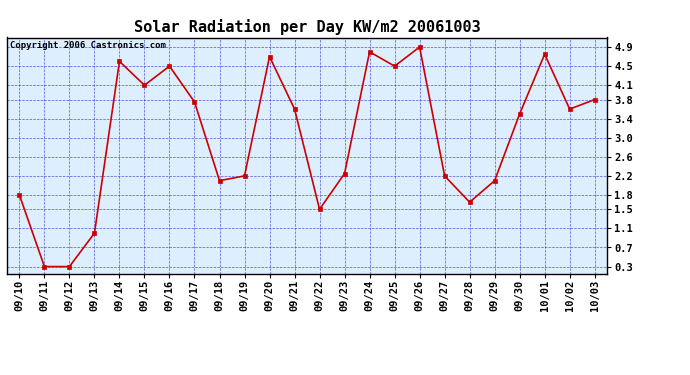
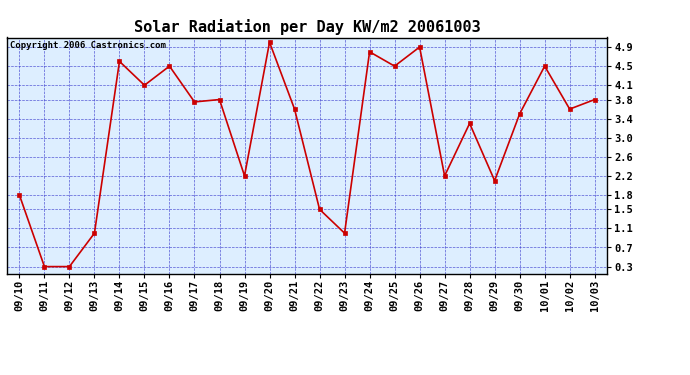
09/18: 2.10 -> 3.80
09/20: 4.70 -> 5.00
09/23: 2.25 -> 1.00
09/28: 1.65 -> 3.30
10/01: 4.75 -> 4.50
